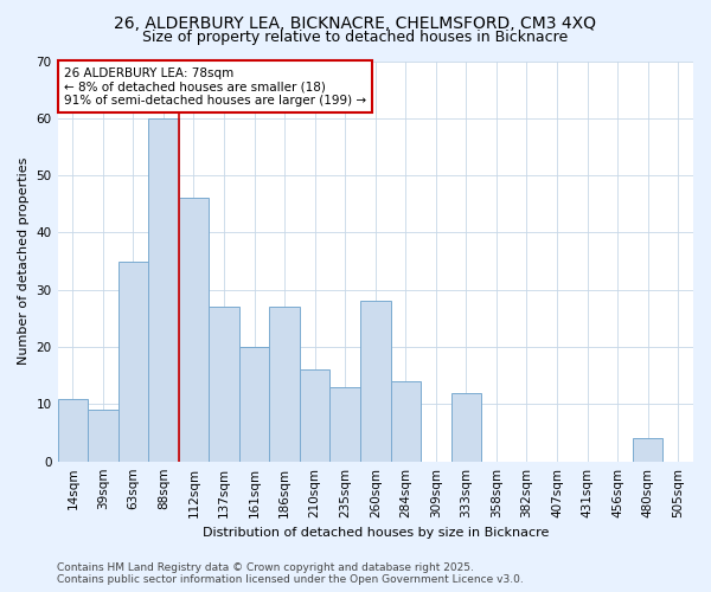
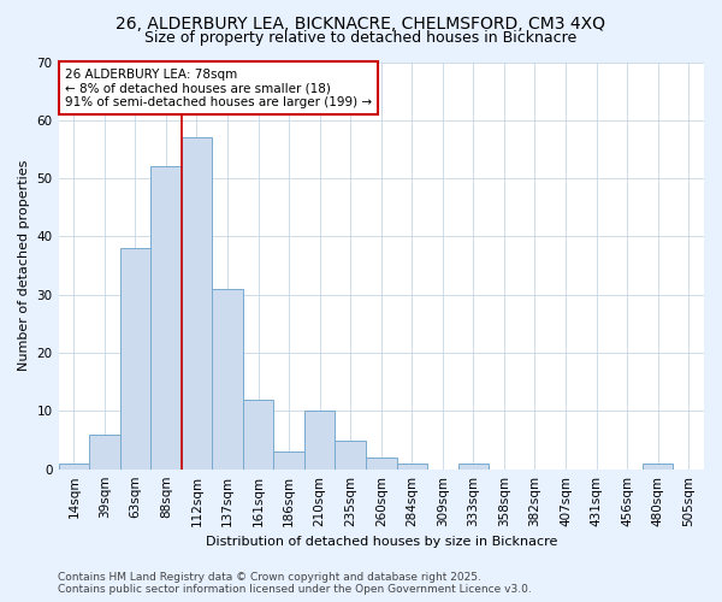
14sqm: 11 -> 1
39sqm: 9 -> 6
63sqm: 35 -> 38
88sqm: 60 -> 52
112sqm: 46 -> 57
137sqm: 27 -> 31
161sqm: 20 -> 12
186sqm: 27 -> 3
210sqm: 16 -> 10
235sqm: 13 -> 5
260sqm: 28 -> 2
284sqm: 14 -> 1
333sqm: 12 -> 1
480sqm: 4 -> 1
